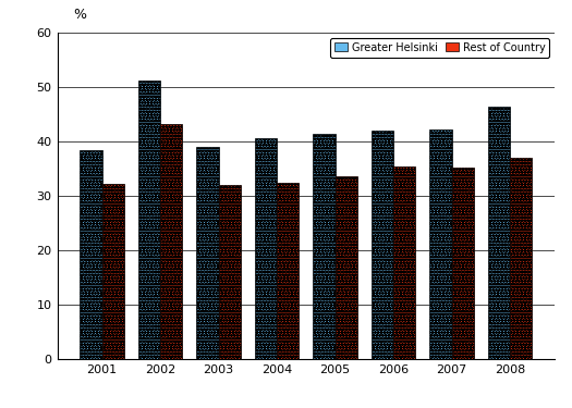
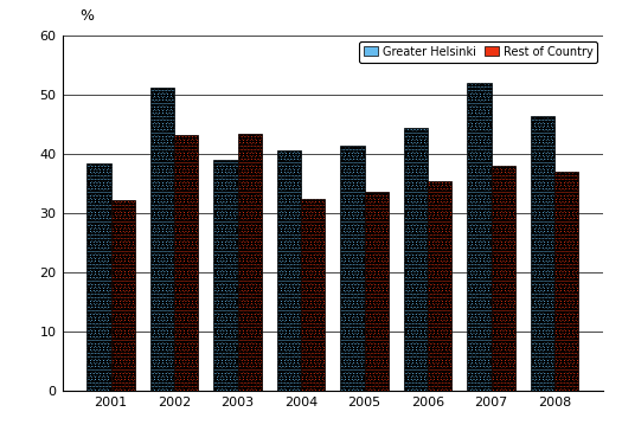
Rest of Country/2003: 32.0 -> 43.4
Greater Helsinki/2006: 42.0 -> 44.4
Greater Helsinki/2007: 42.2 -> 52.0
Rest of Country/2007: 35.3 -> 38.0
